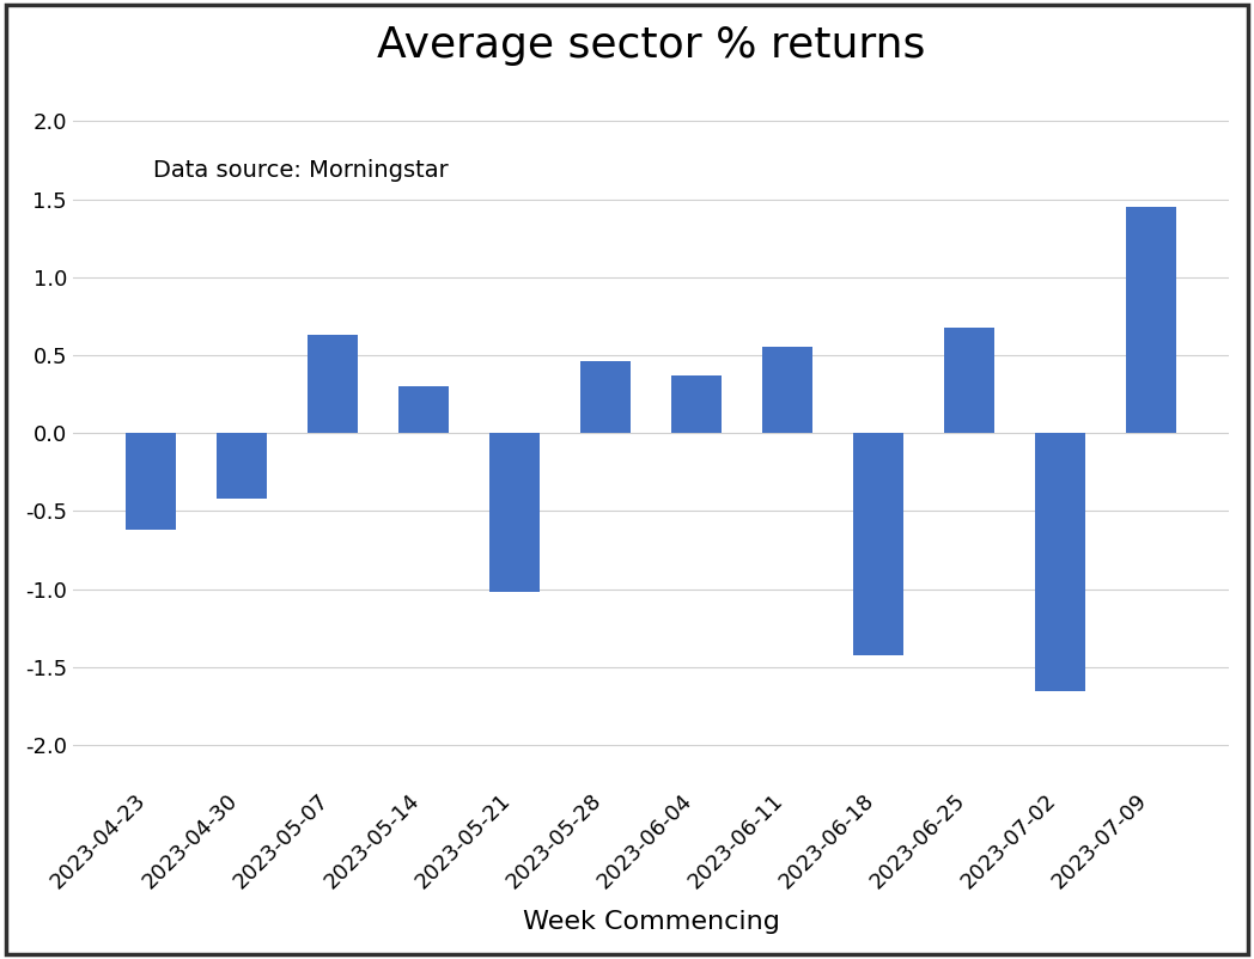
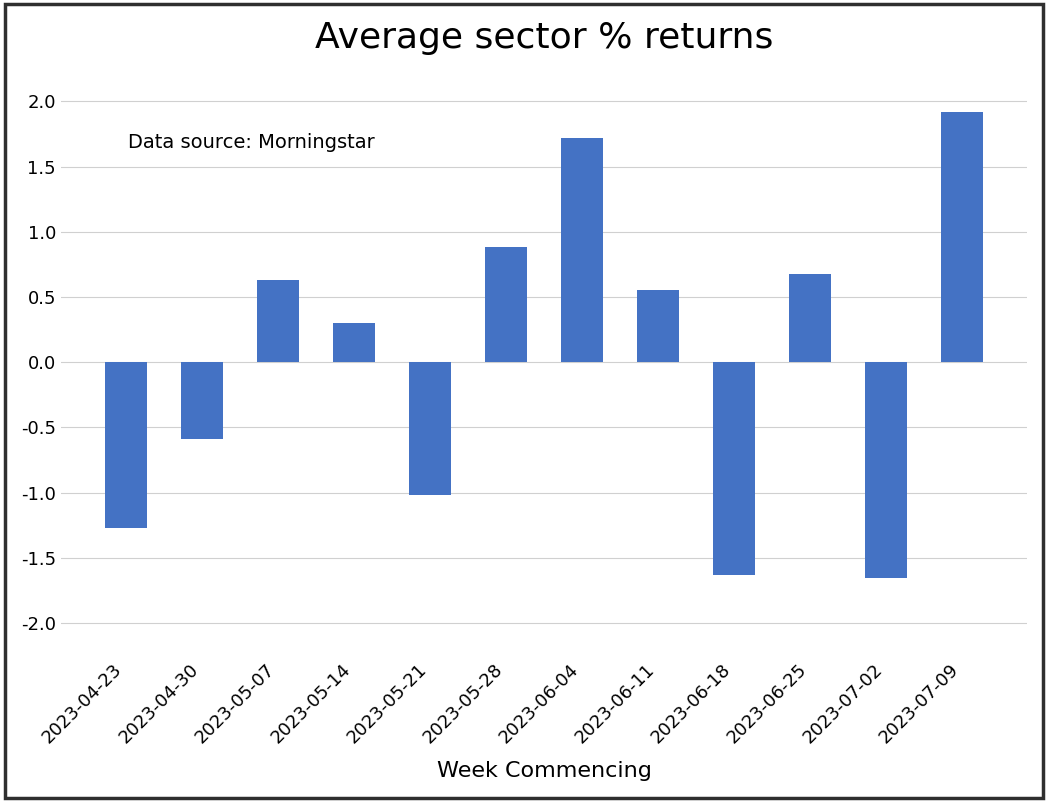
2023-04-23: -0.62 -> -1.27
2023-04-30: -0.42 -> -0.59
2023-05-28: 0.46 -> 0.88
2023-06-04: 0.37 -> 1.72
2023-06-18: -1.42 -> -1.63
2023-07-09: 1.45 -> 1.92
